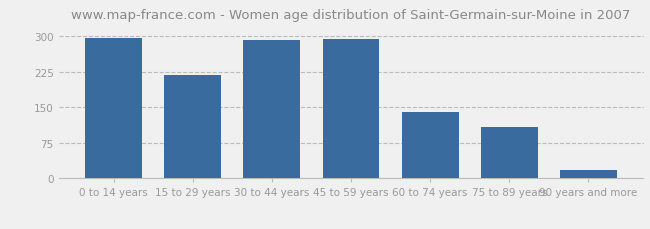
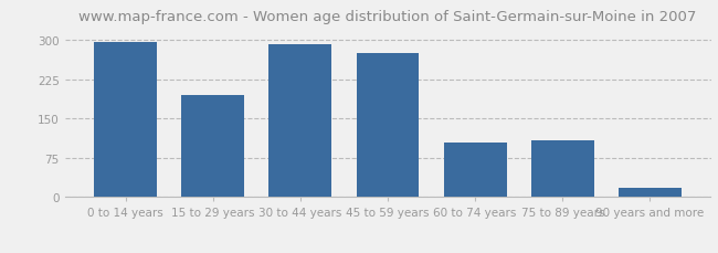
15 to 29 years: 218 -> 195
45 to 59 years: 294 -> 275
60 to 74 years: 140 -> 105
